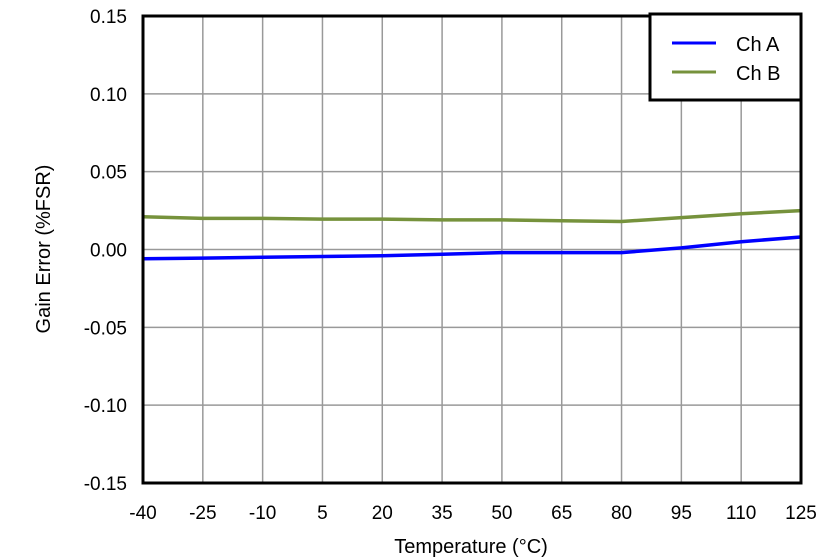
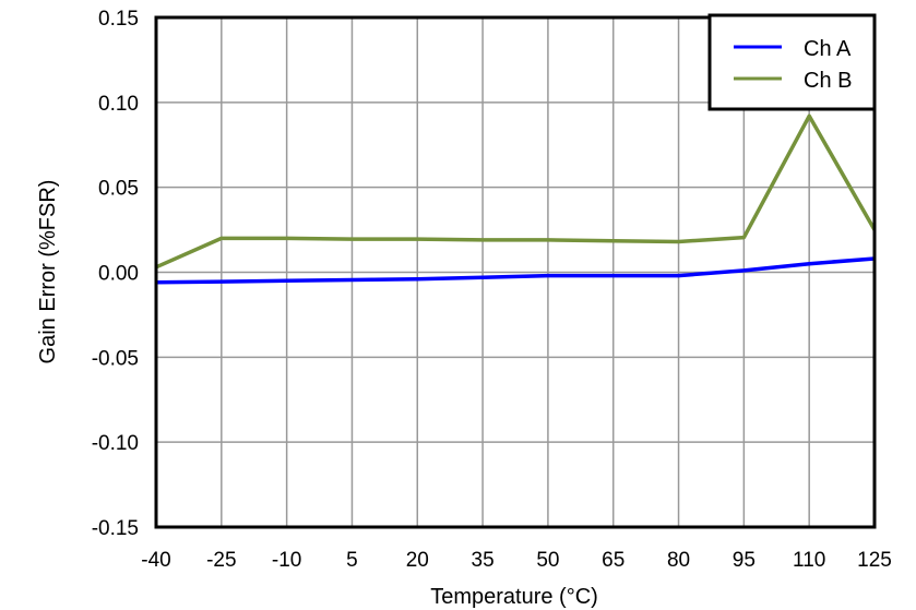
Ch B/-40: 0.021 -> 0.003
Ch B/110: 0.023 -> 0.092
